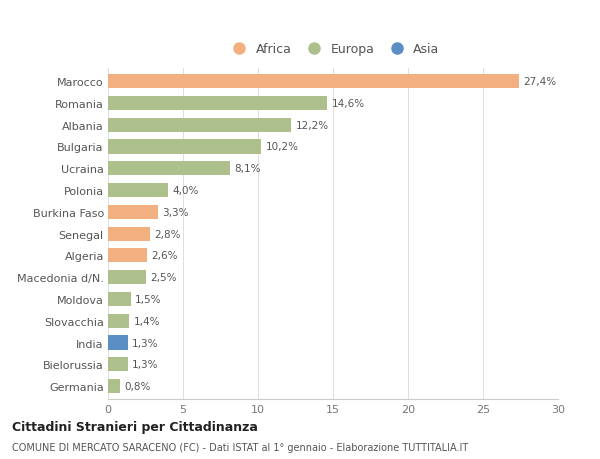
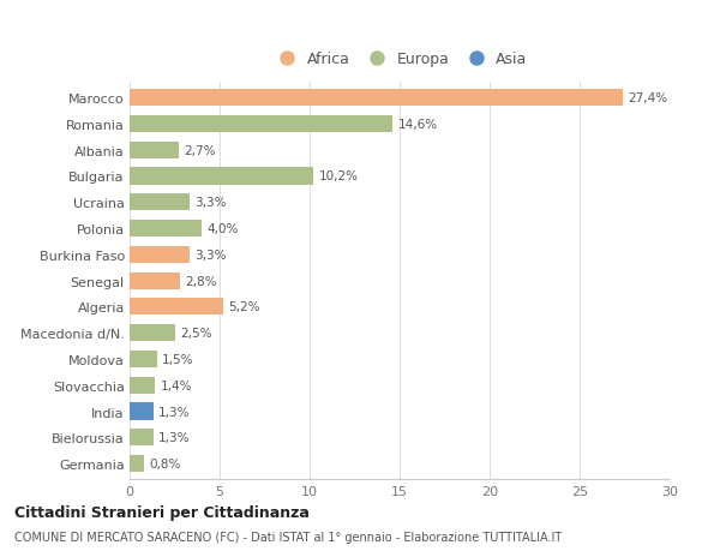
Albania: 12,2% -> 2,7%
Ucraina: 8,1% -> 3,3%
Algeria: 2,6% -> 5,2%
